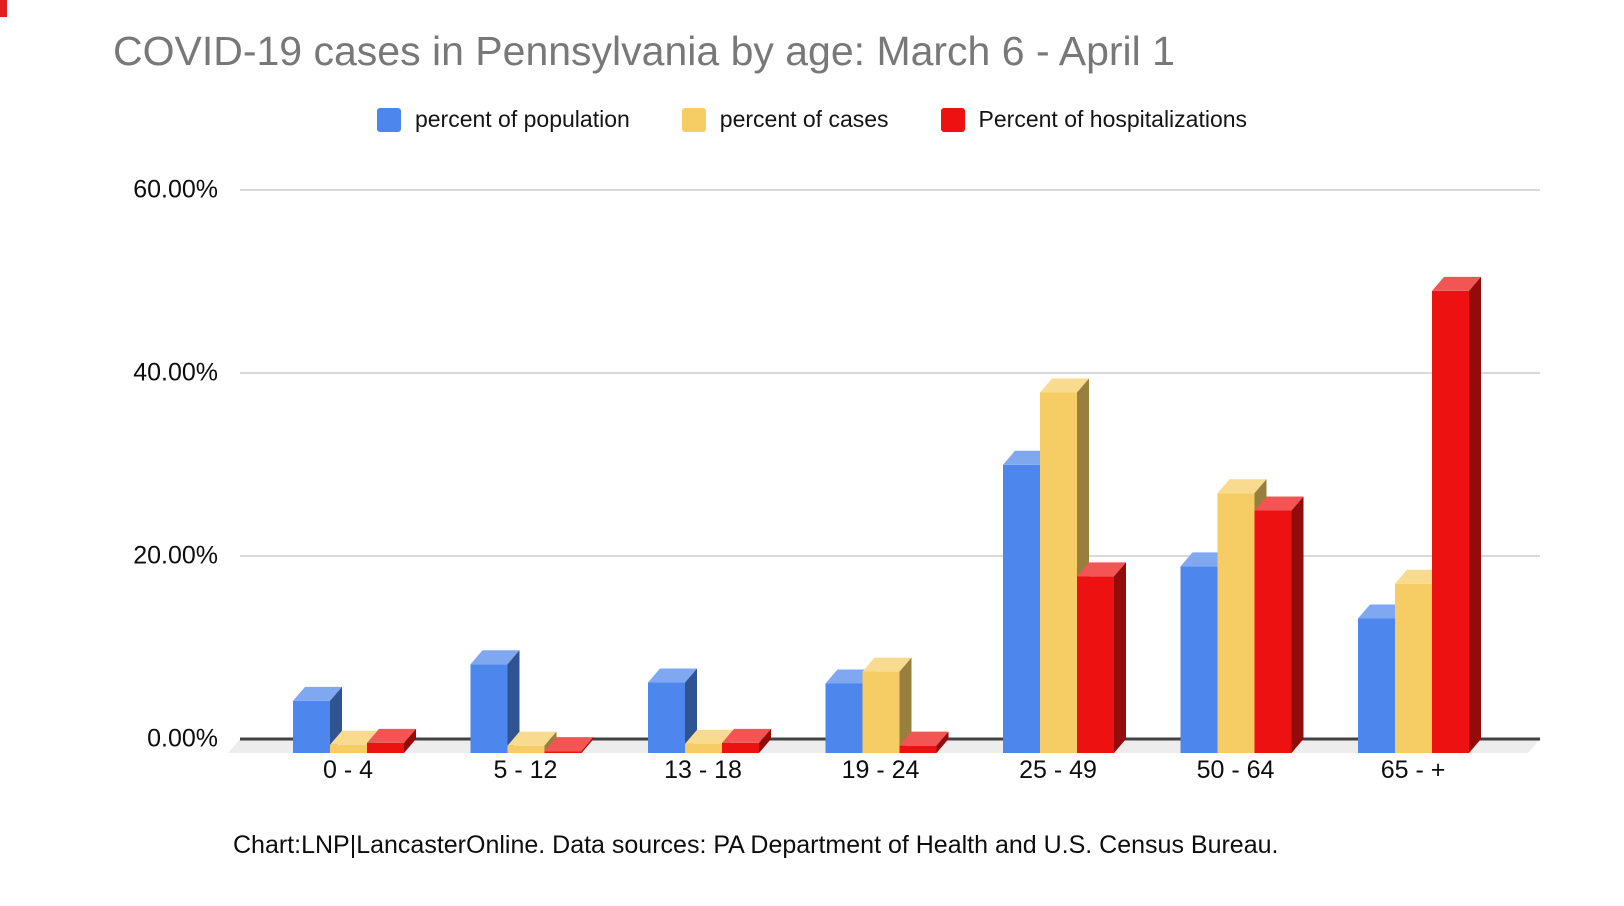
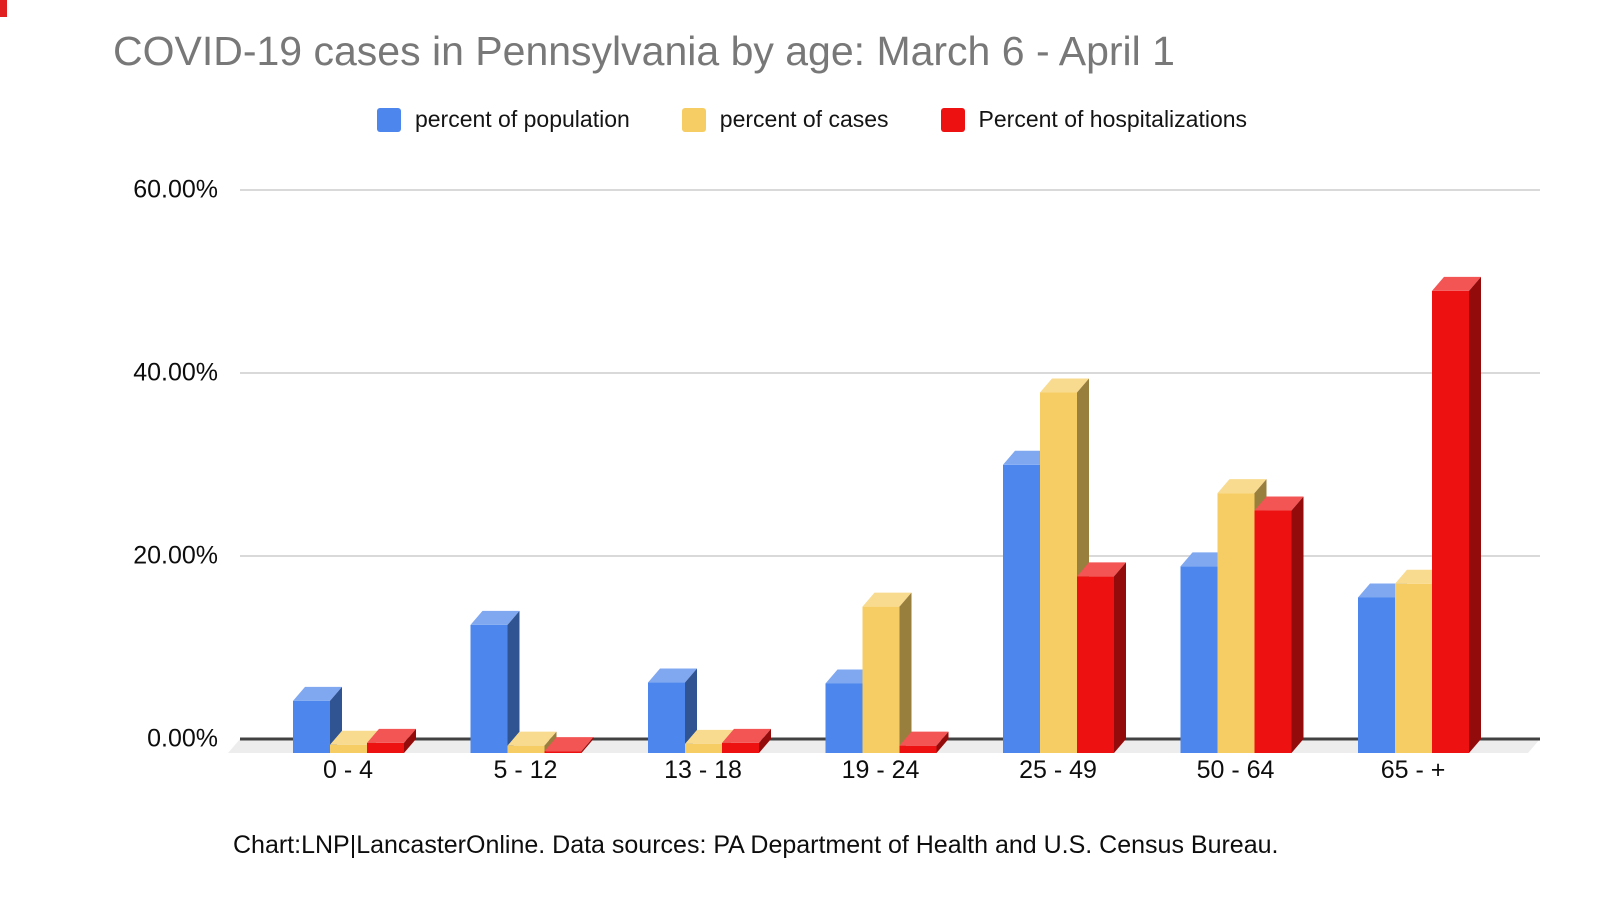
percent of population/5 - 12: 10% -> 14%
percent of cases/19 - 24: 9% -> 16%
percent of population/65 - +: 15% -> 17%
